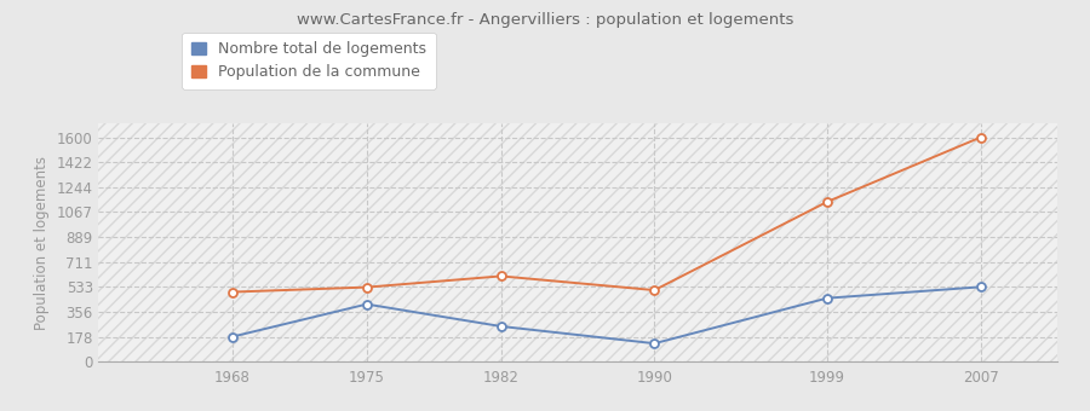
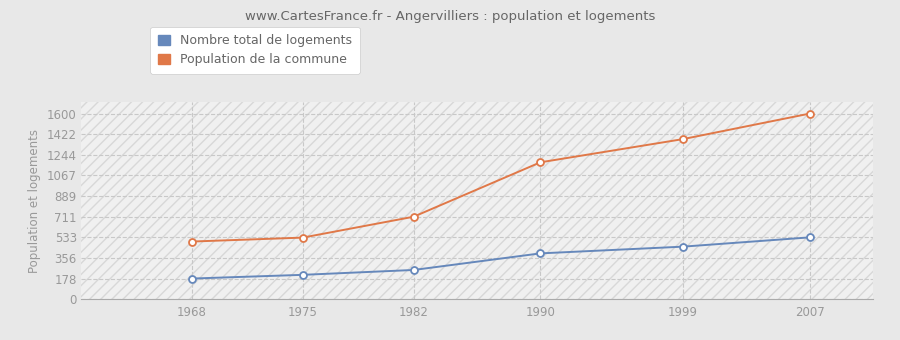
Nombre total de logements/1975: 410 -> 210
Population de la commune/1982: 610 -> 710
Nombre total de logements/1990: 130 -> 400
Population de la commune/1990: 510 -> 1180
Population de la commune/1999: 1140 -> 1380
